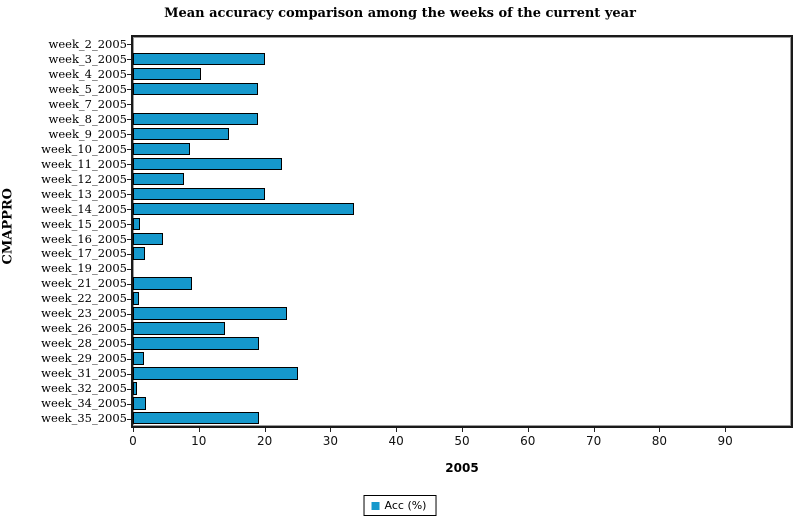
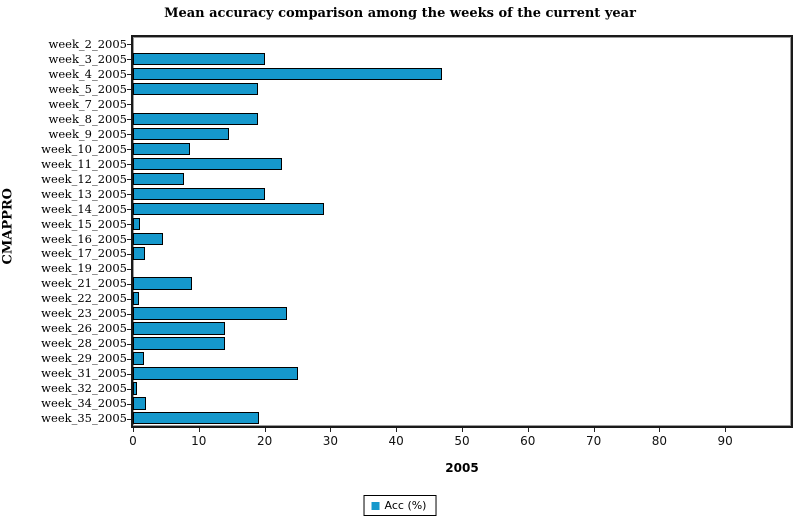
week_4_2005: 10 -> 47
week_14_2005: 34 -> 29
week_28_2005: 19 -> 14
